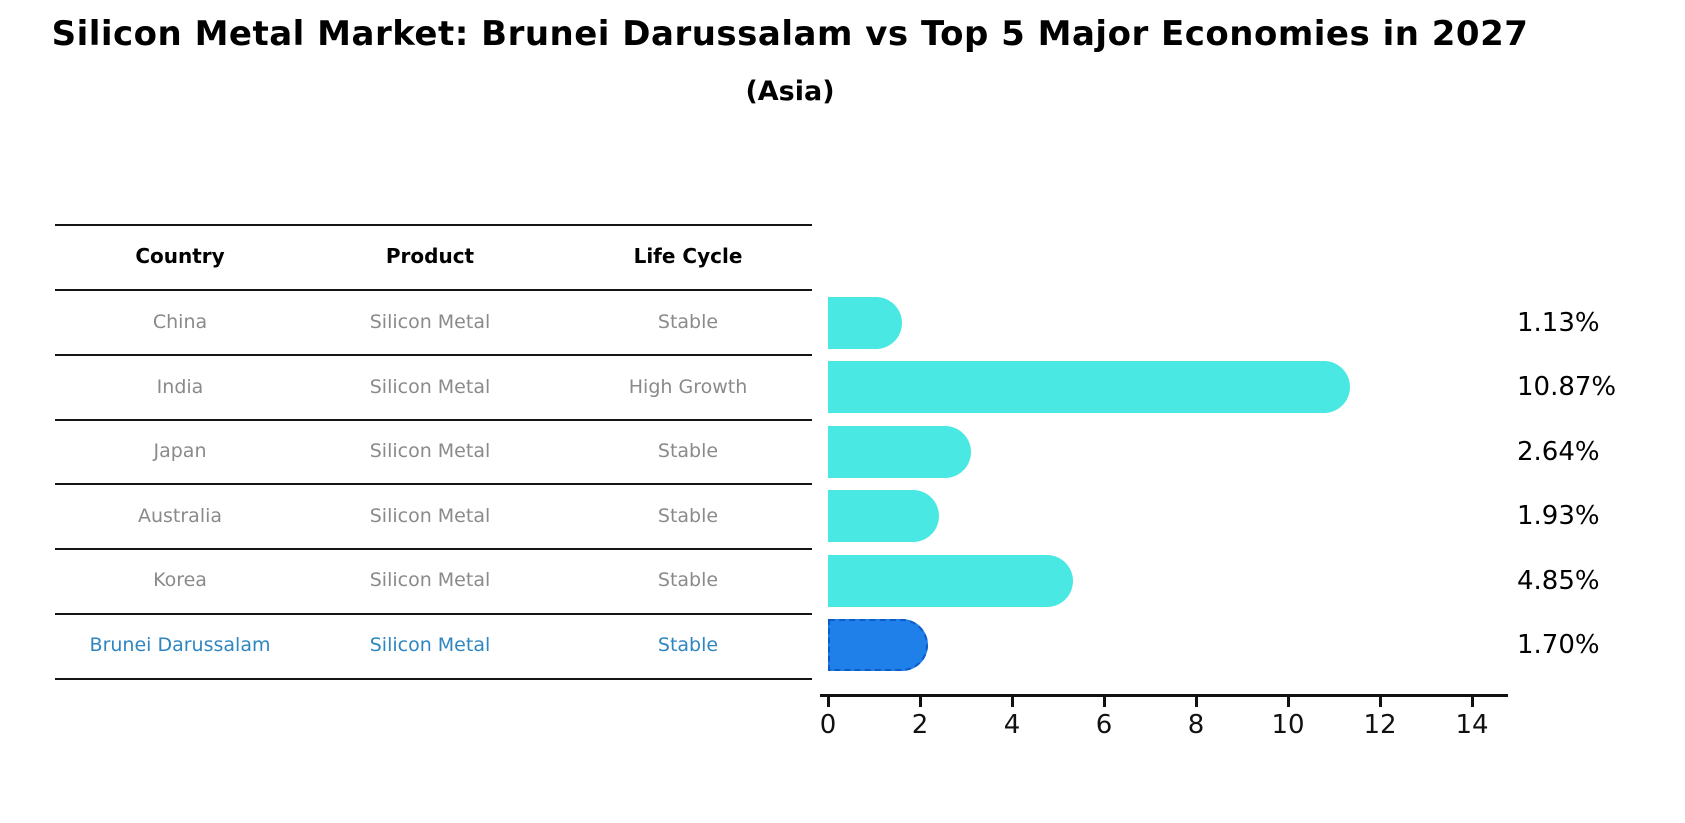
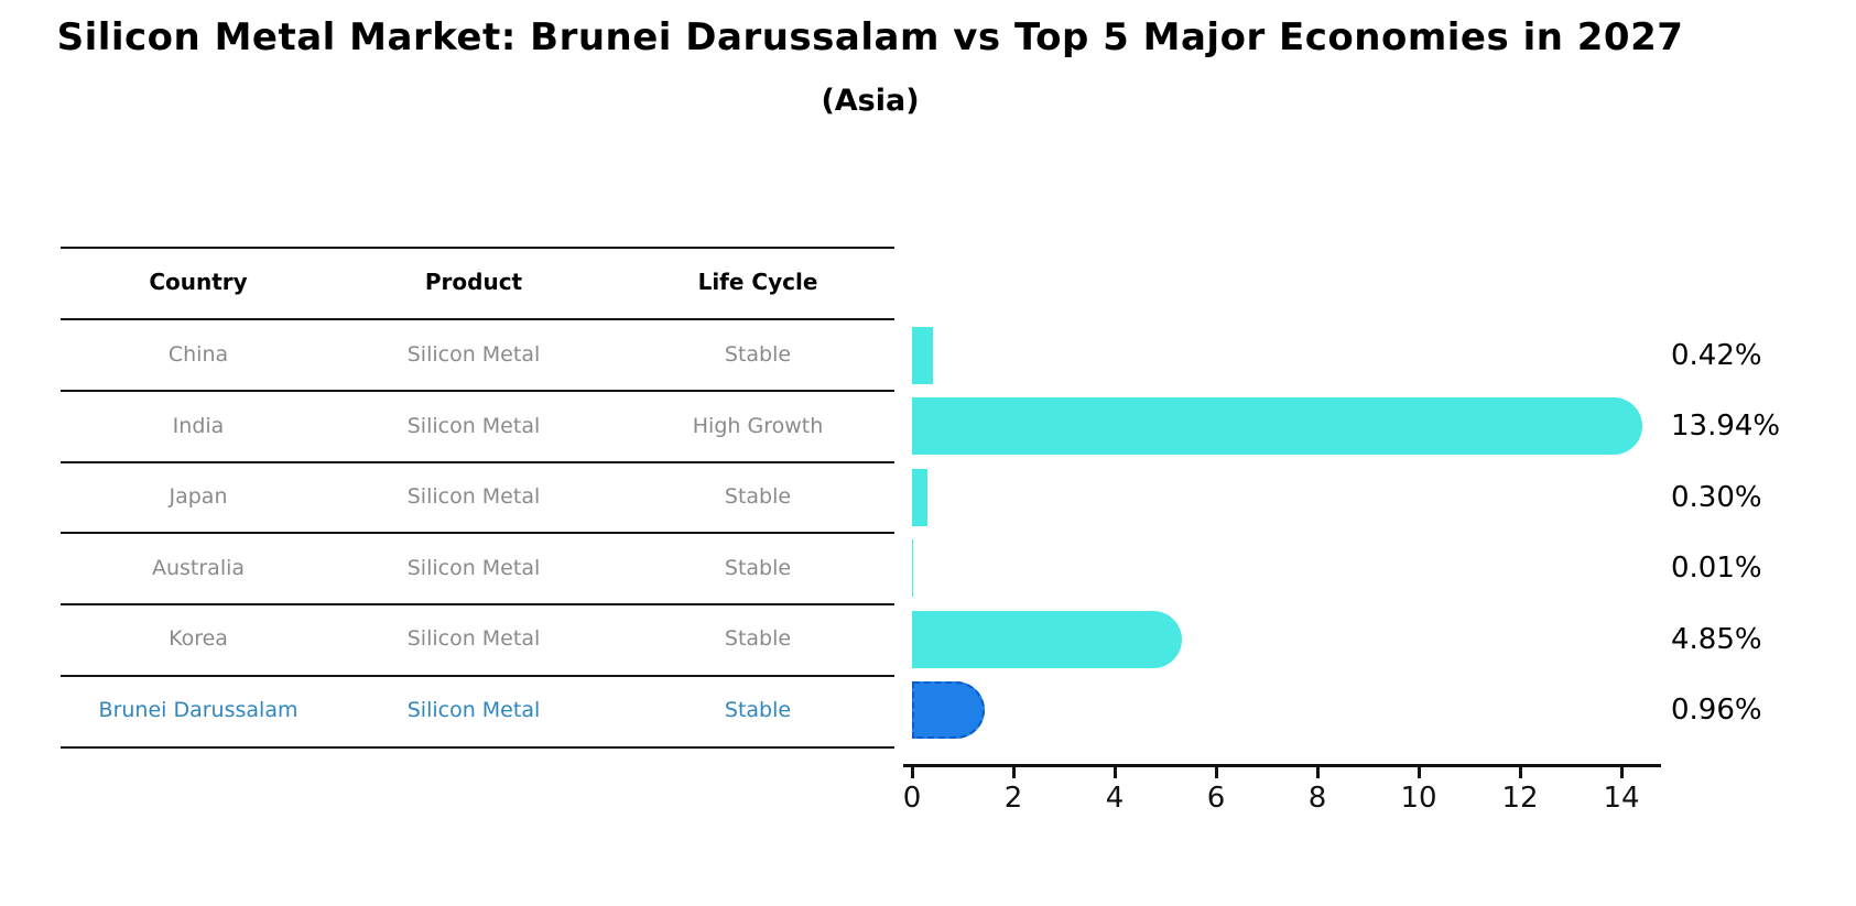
China: 1.13% -> 0.42%
India: 10.87% -> 13.94%
Japan: 2.64% -> 0.30%
Australia: 1.93% -> 0.01%
Brunei Darussalam: 1.70% -> 0.96%
